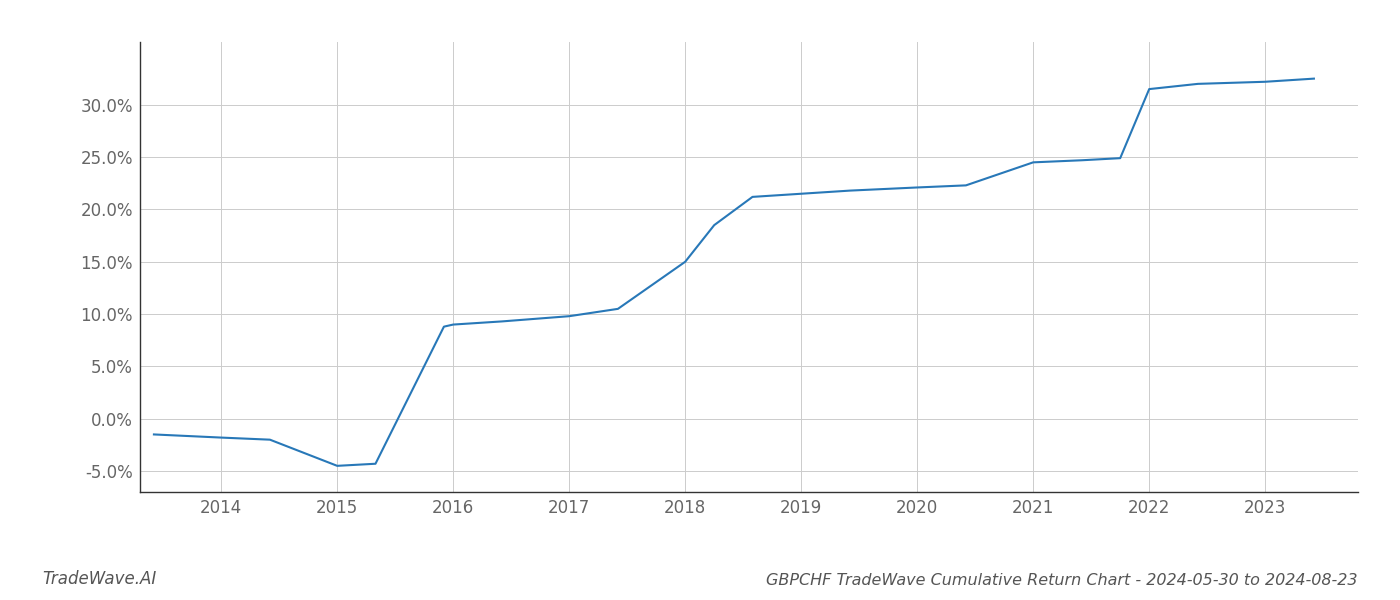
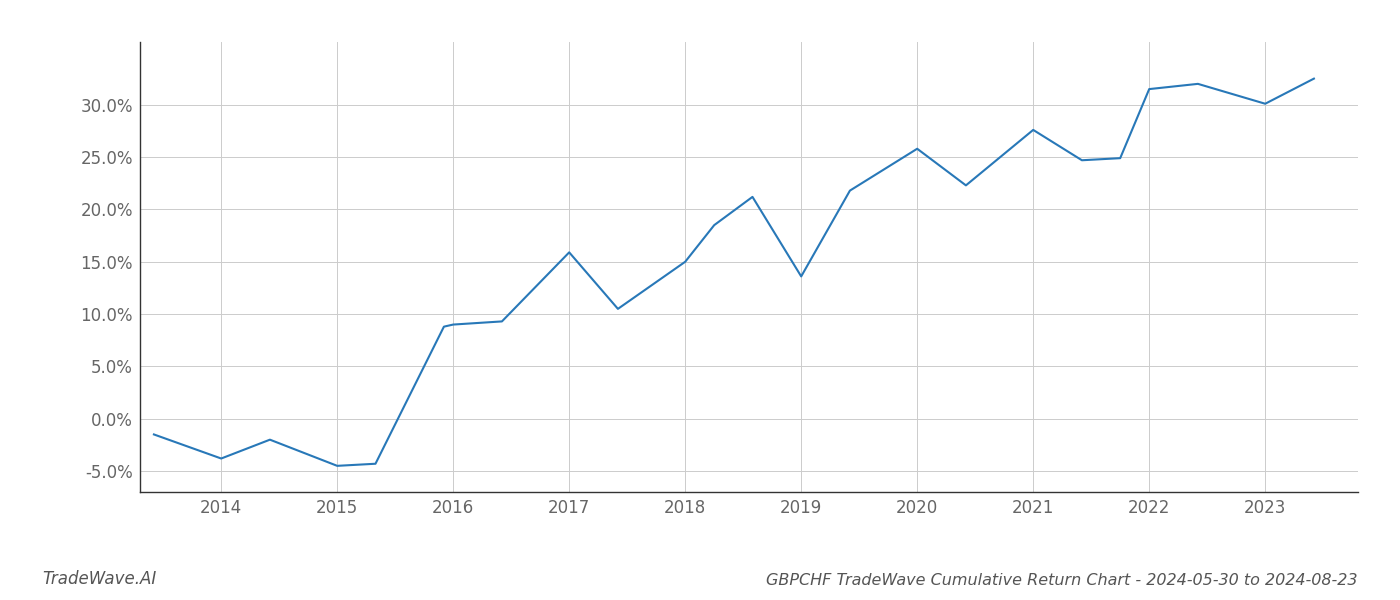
2014: -1.8% -> -3.8%
2017: 9.8% -> 15.9%
2019: 21.5% -> 13.6%
2020: 22.1% -> 25.8%
2021: 24.5% -> 27.6%
2023: 32.2% -> 30.1%
